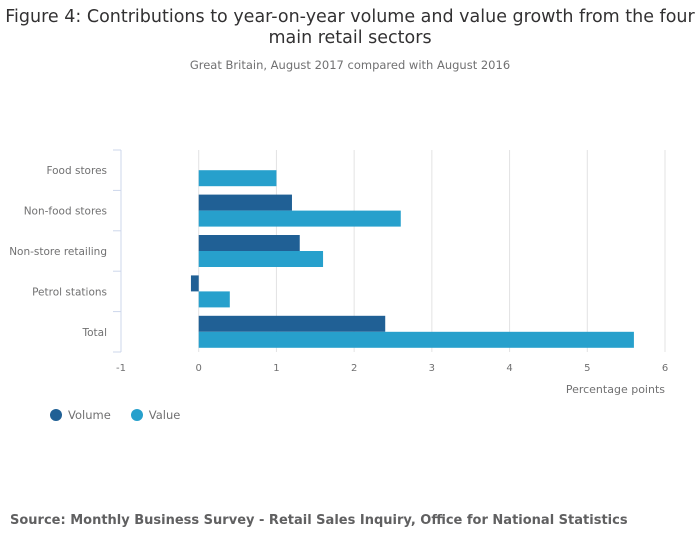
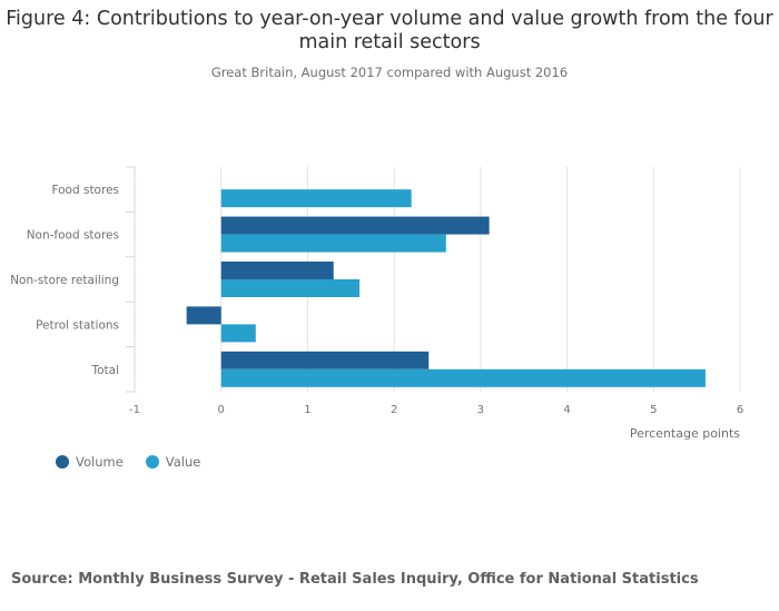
Value/Food stores: 1.0 -> 2.2
Volume/Non-food stores: 1.2 -> 3.1
Volume/Petrol stations: -0.1 -> -0.4
